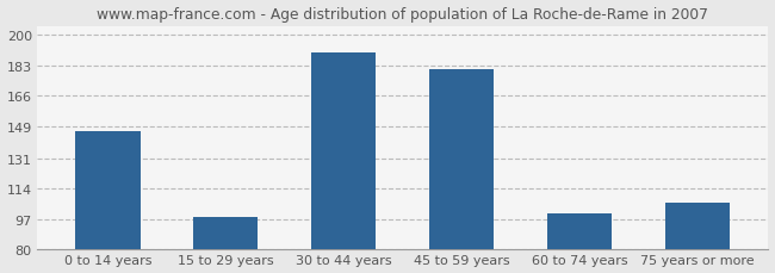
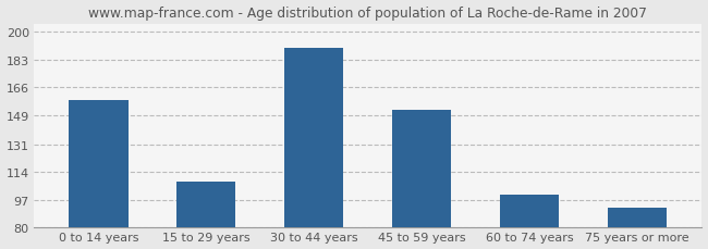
0 to 14 years: 146 -> 158
15 to 29 years: 98 -> 108
45 to 59 years: 181 -> 152
75 years or more: 106 -> 92
